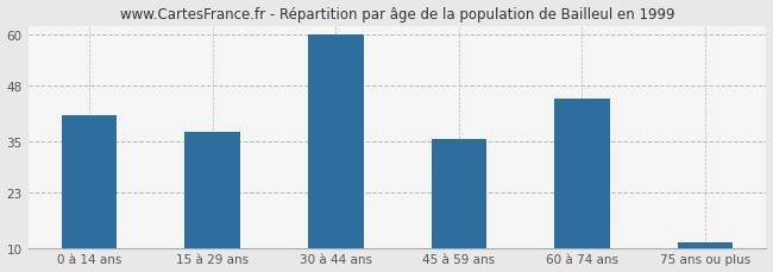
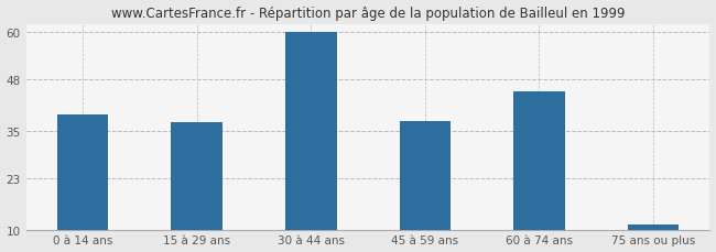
0 à 14 ans: 41.0 -> 39.0
45 à 59 ans: 35.5 -> 37.5
